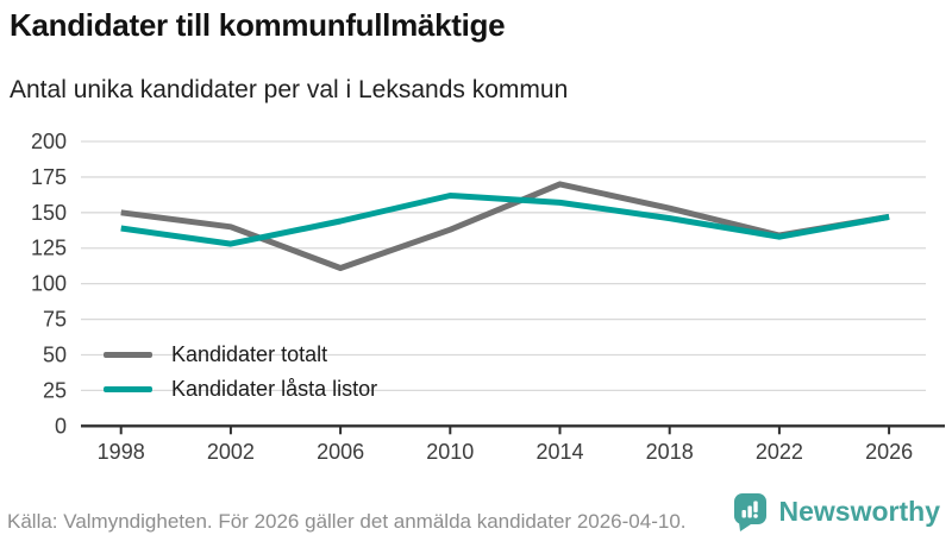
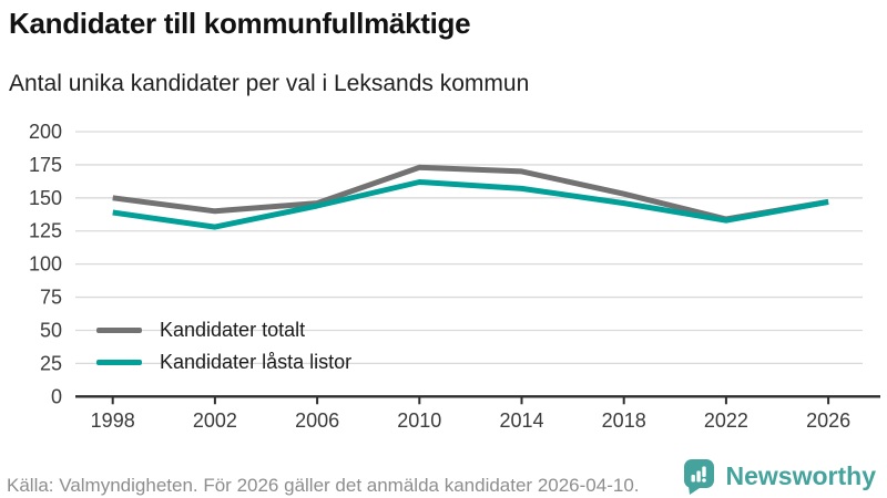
Kandidater totalt/2006: 111 -> 146
Kandidater totalt/2010: 138 -> 173
